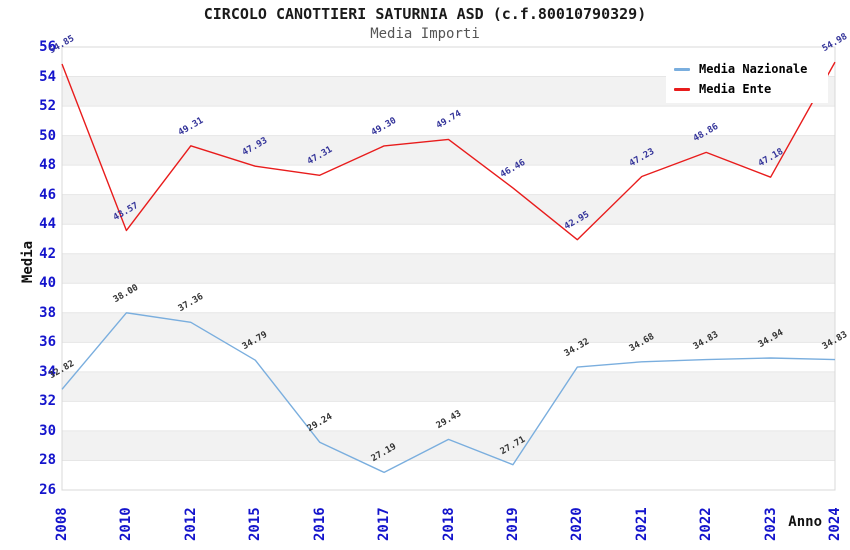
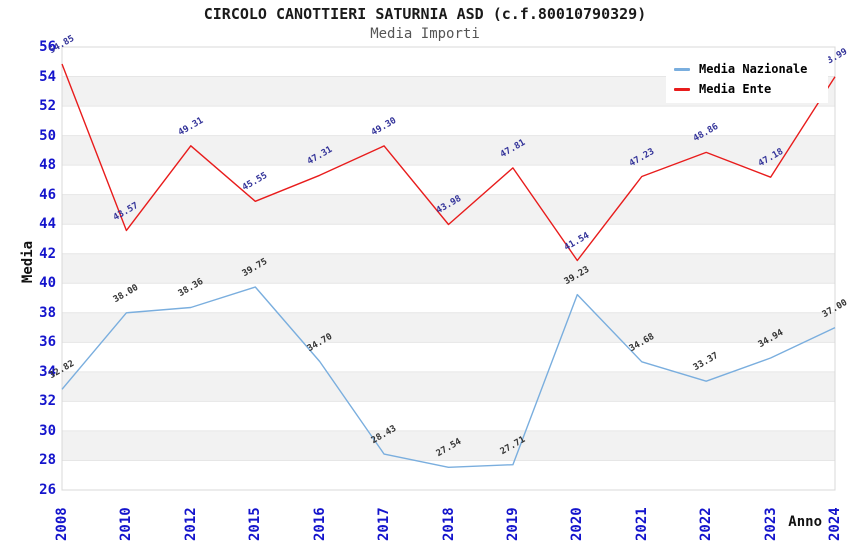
Media Nazionale/2012: 37.36 -> 38.36
Media Nazionale/2015: 34.79 -> 39.75
Media Ente/2015: 47.93 -> 45.55
Media Nazionale/2016: 29.24 -> 34.70
Media Nazionale/2017: 27.19 -> 28.43
Media Nazionale/2018: 29.43 -> 27.54
Media Ente/2018: 49.74 -> 43.98
Media Ente/2019: 46.46 -> 47.81
Media Nazionale/2020: 34.32 -> 39.23
Media Ente/2020: 42.95 -> 41.54
Media Nazionale/2022: 34.83 -> 33.37
Media Nazionale/2024: 34.83 -> 37.00
Media Ente/2024: 54.98 -> 53.99
